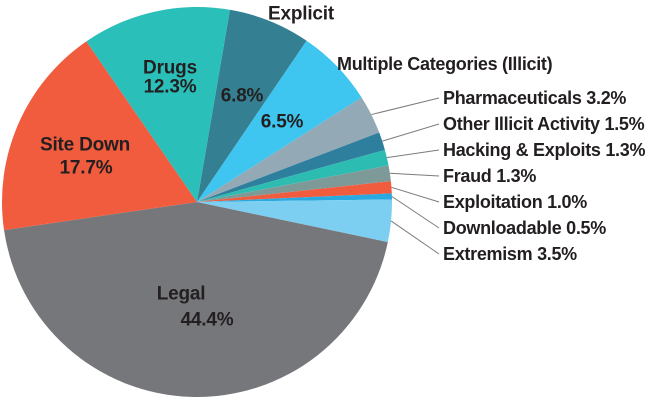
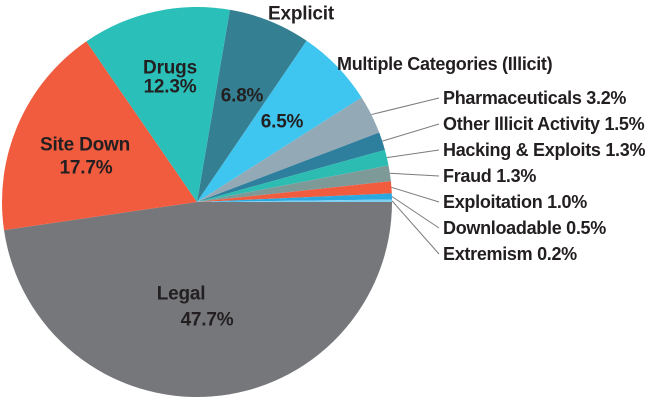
Extremism: 3.5% -> 0.2%
Legal: 44.4% -> 47.7%
